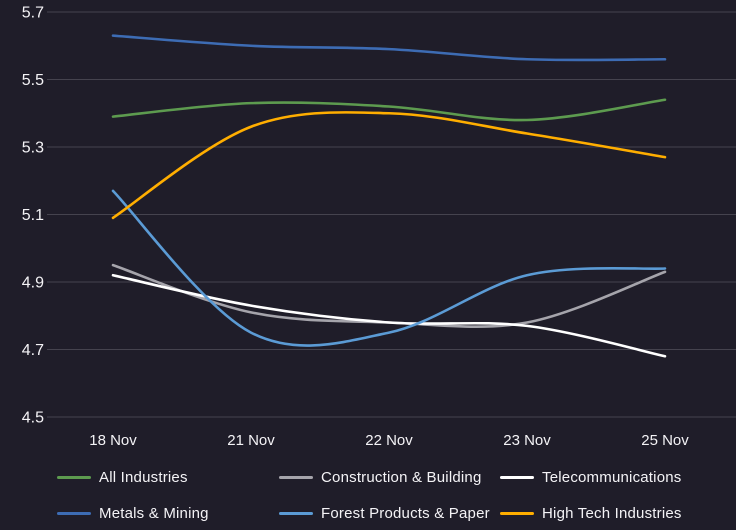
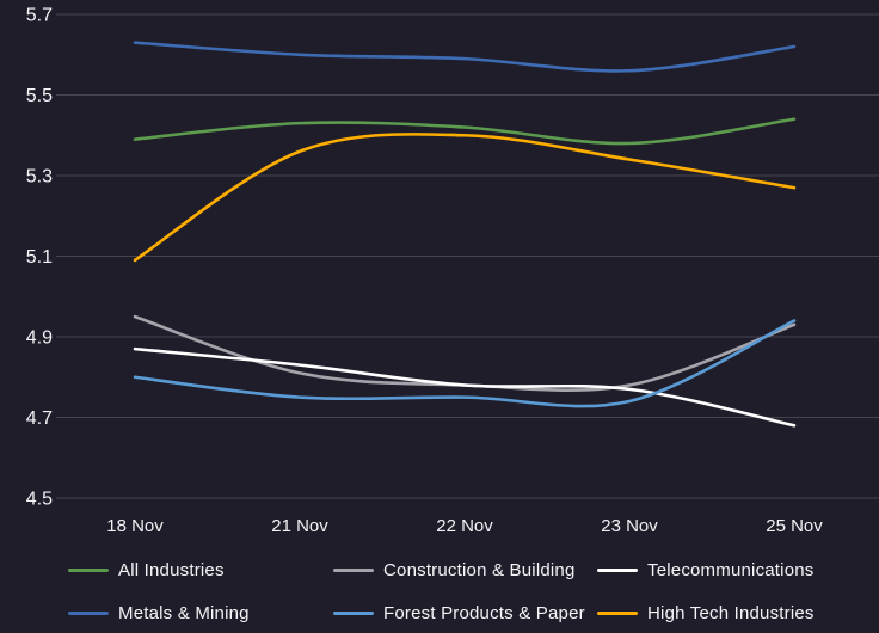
Telecommunications/18 Nov: 4.92 -> 4.87
Forest Products & Paper/18 Nov: 5.17 -> 4.80
Forest Products & Paper/23 Nov: 4.92 -> 4.74
Metals & Mining/25 Nov: 5.56 -> 5.62
